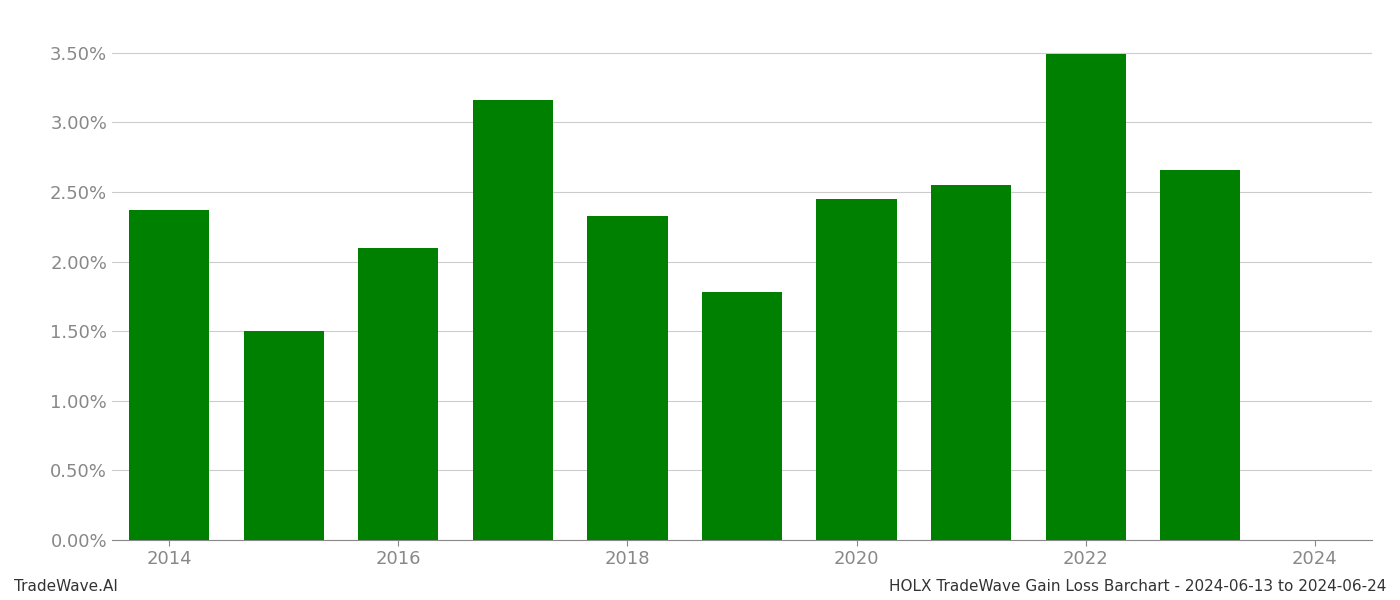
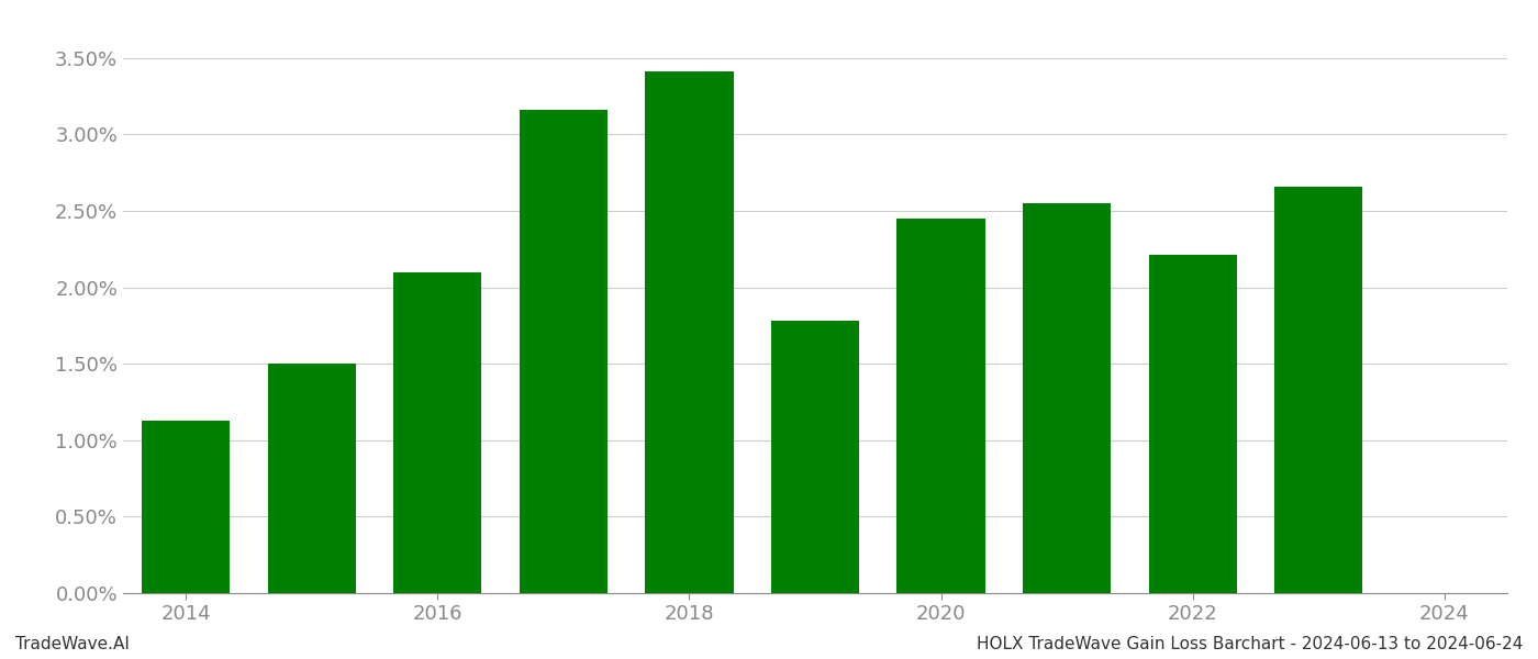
2014: 2.37% -> 1.13%
2018: 2.33% -> 3.41%
2022: 3.49% -> 2.21%
